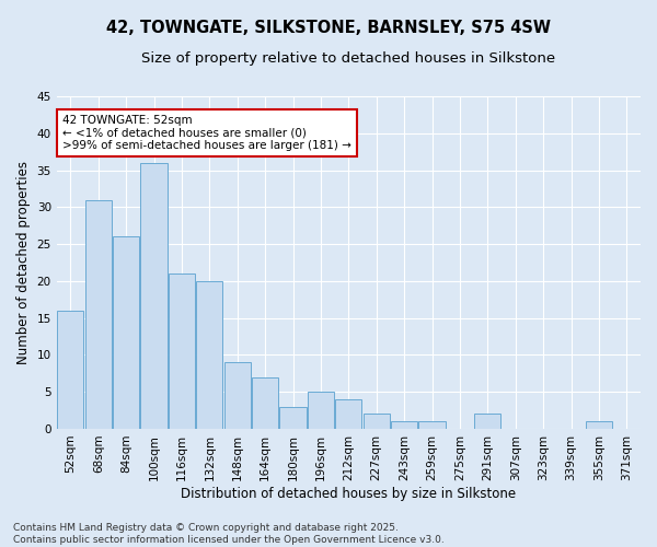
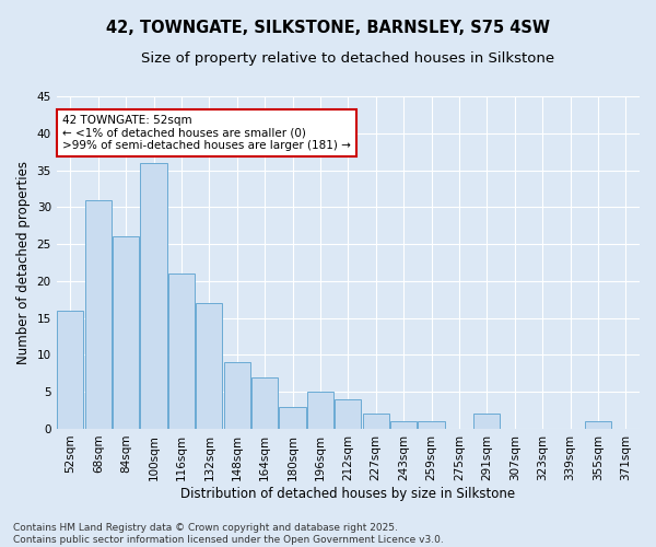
132sqm: 20 -> 17
